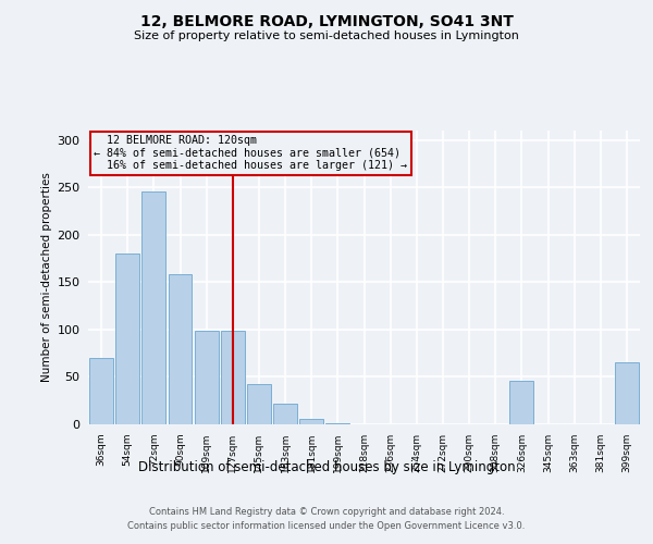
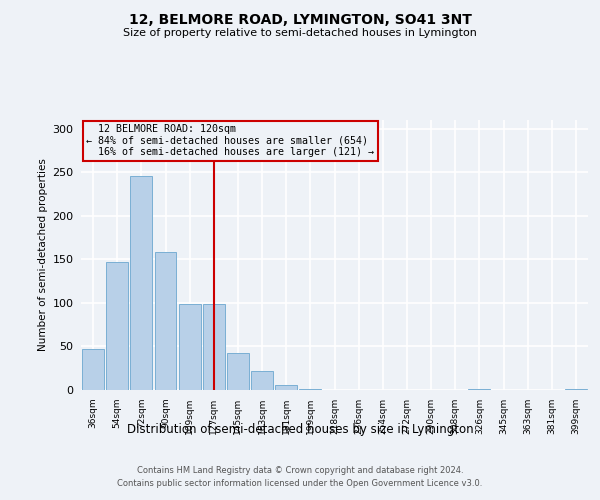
36sqm: 70 -> 47
54sqm: 180 -> 147
326sqm: 46 -> 1
399sqm: 66 -> 1
